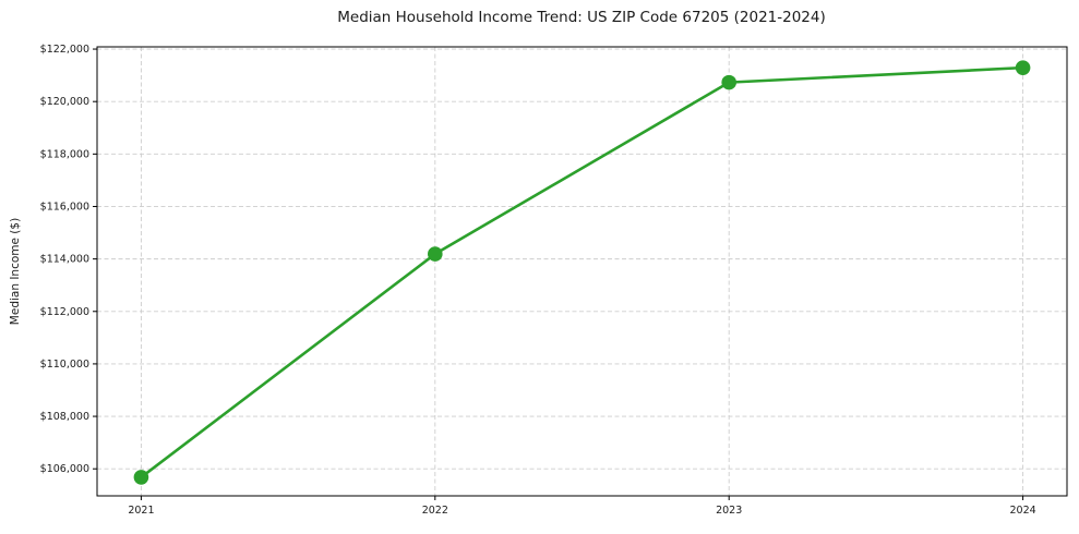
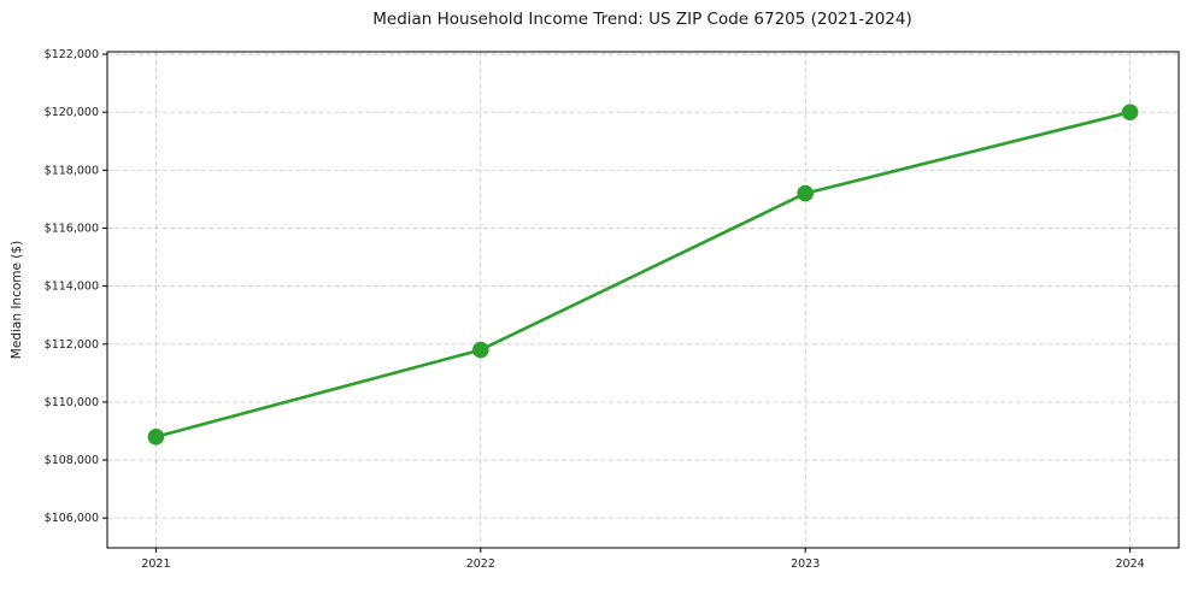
2021: $105700 -> $108800
2022: $114200 -> $111800
2023: $120700 -> $117200
2024: $121300 -> $120000
